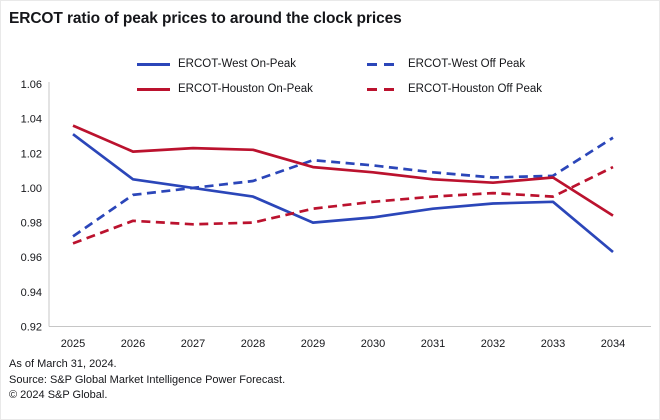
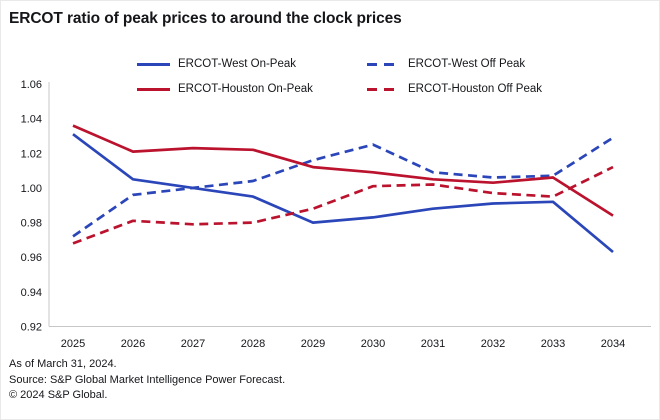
ERCOT-West Off Peak/2030: 1.013 -> 1.025
ERCOT-Houston Off Peak/2030: 0.992 -> 1.001
ERCOT-Houston Off Peak/2031: 0.995 -> 1.002
